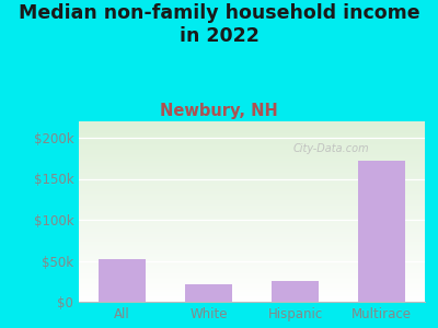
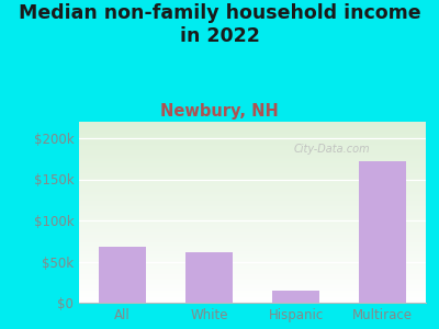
All: $52k -> $68k
White: $22k -> $62k
Hispanic: $26k -> $15k
